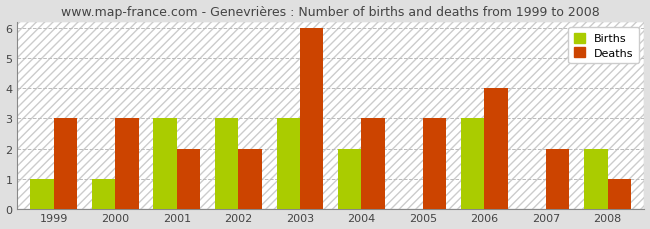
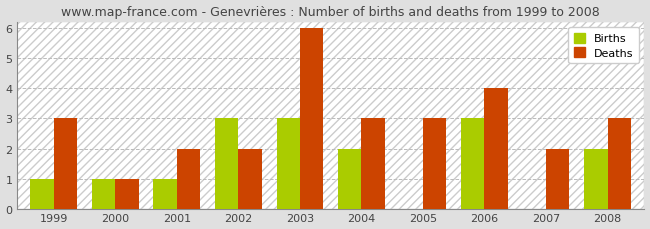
Deaths/2000: 3 -> 1
Births/2001: 3 -> 1
Deaths/2008: 1 -> 3
